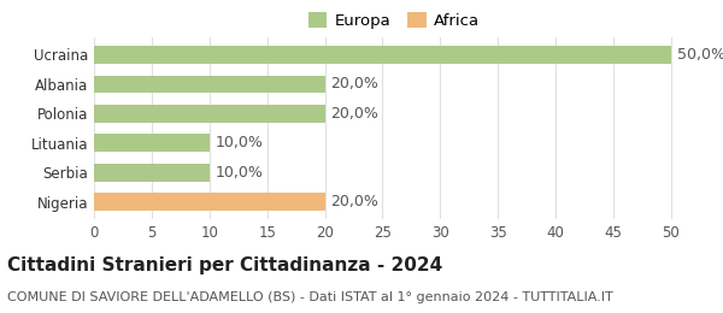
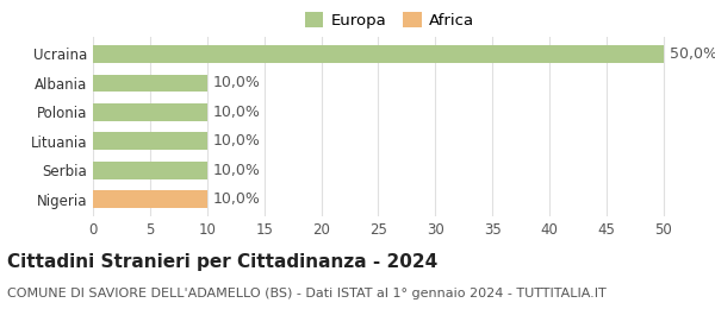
Albania: 20,0% -> 10,0%
Polonia: 20,0% -> 10,0%
Nigeria: 20,0% -> 10,0%
